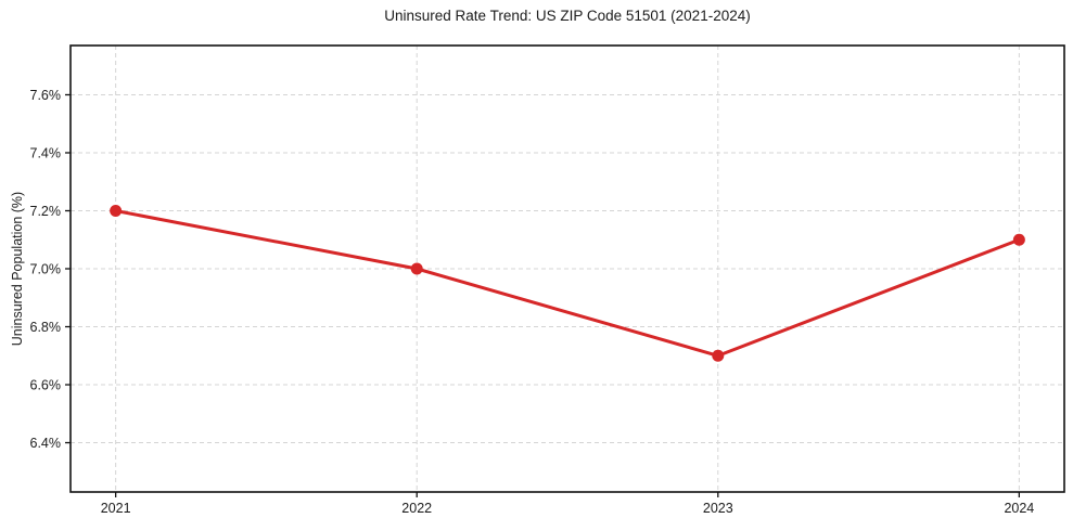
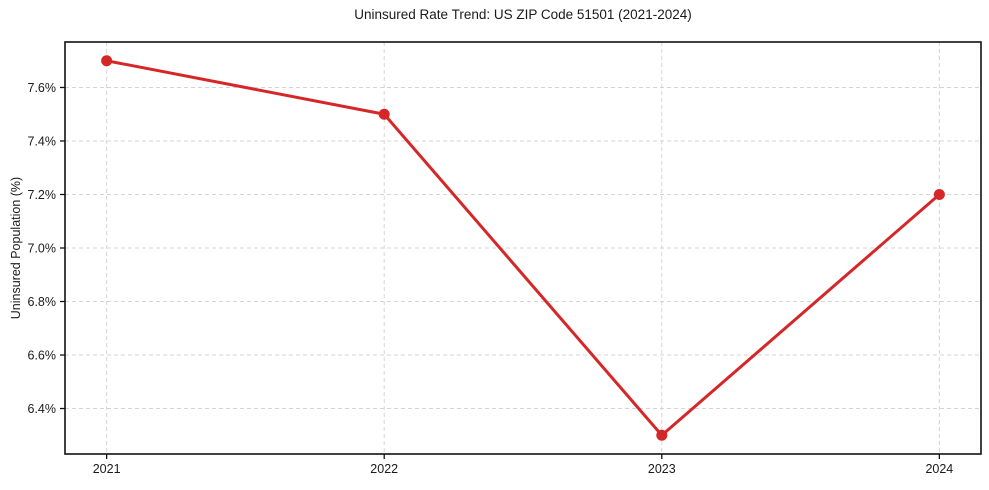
2021: 7.2% -> 7.7%
2022: 7.0% -> 7.5%
2023: 6.7% -> 6.3%
2024: 7.1% -> 7.2%
